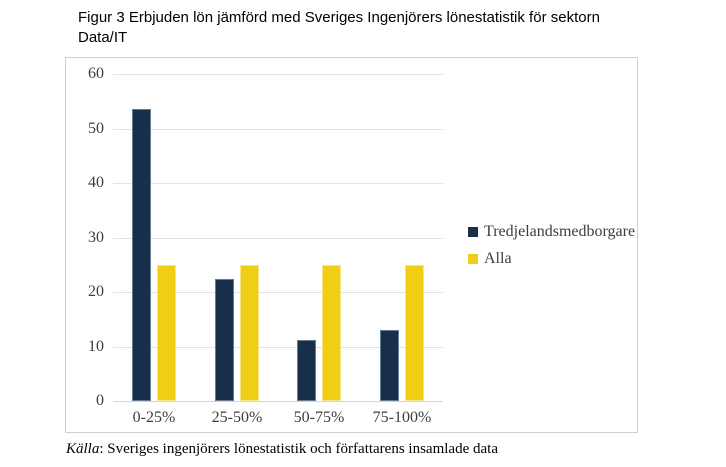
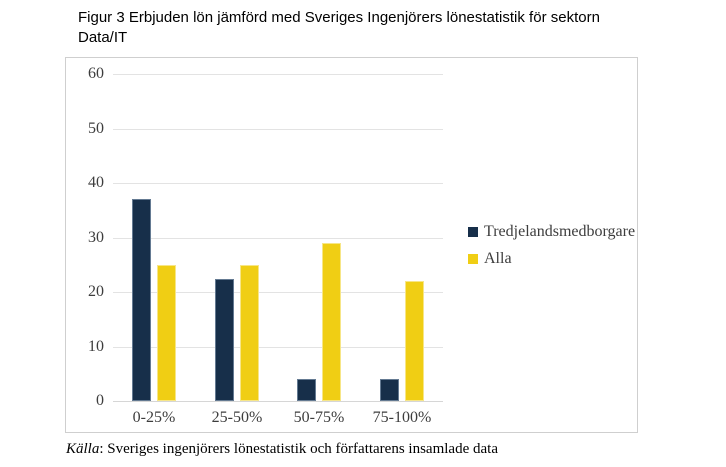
Tredjelandsmedborgare/0-25%: 54 -> 37
Tredjelandsmedborgare/50-75%: 11 -> 4
Alla/50-75%: 25 -> 29
Tredjelandsmedborgare/75-100%: 13 -> 4
Alla/75-100%: 25 -> 22
